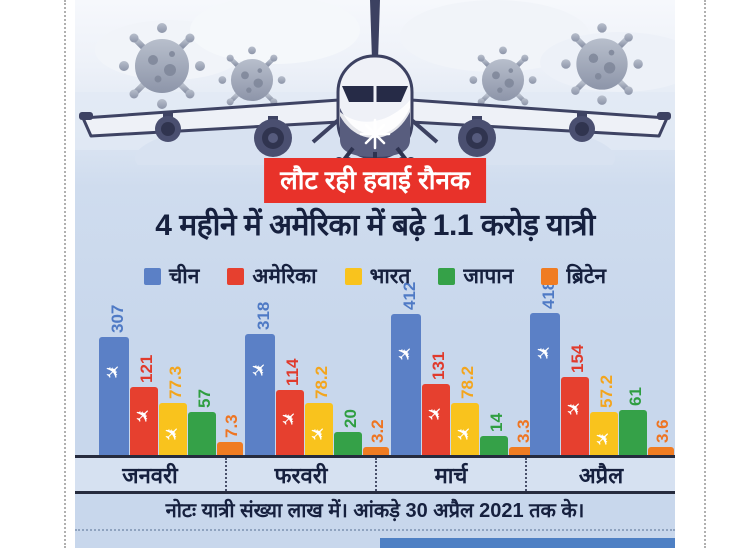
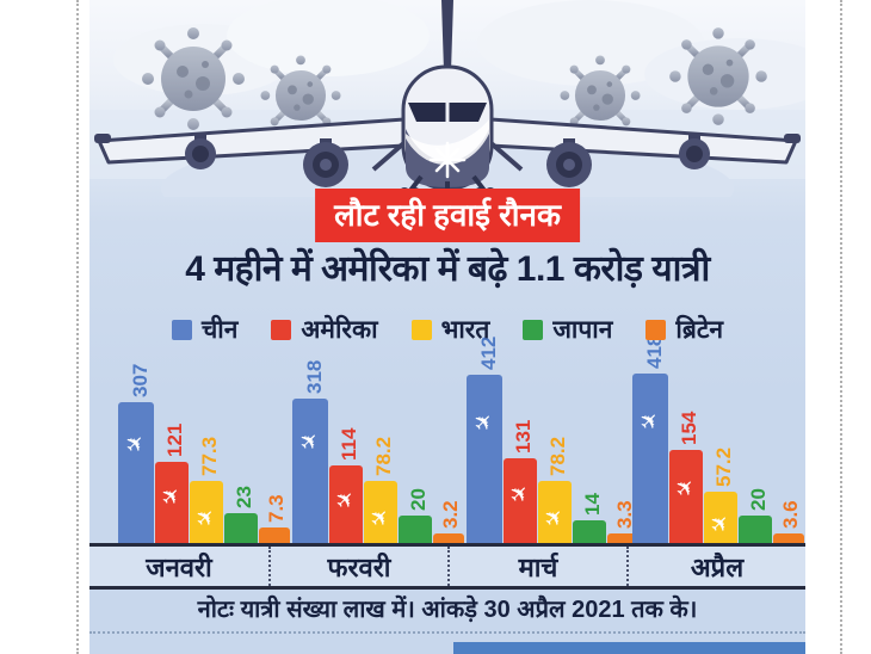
जापान/जनवरी: 57 -> 23
जापान/अप्रैल: 61 -> 20
